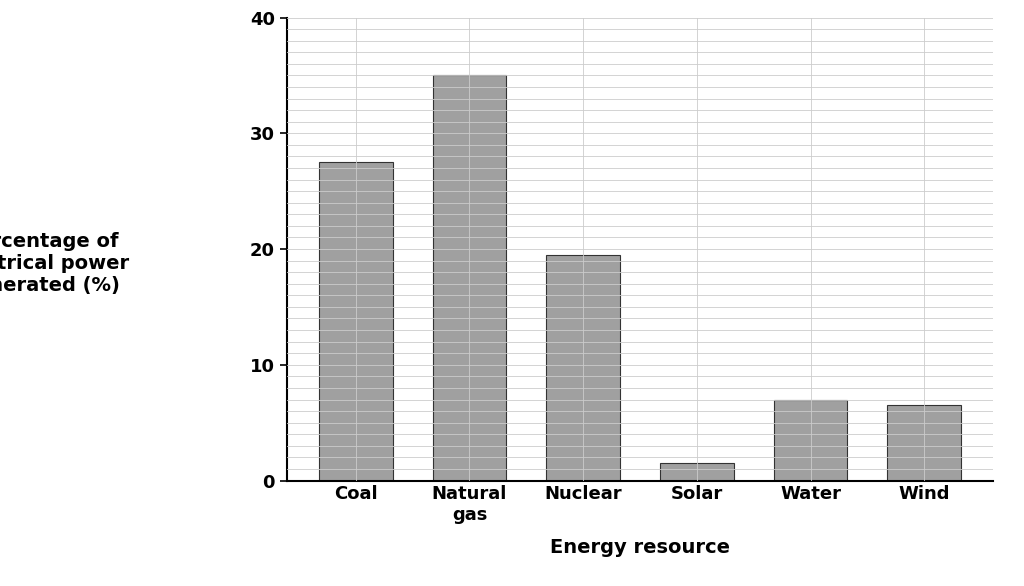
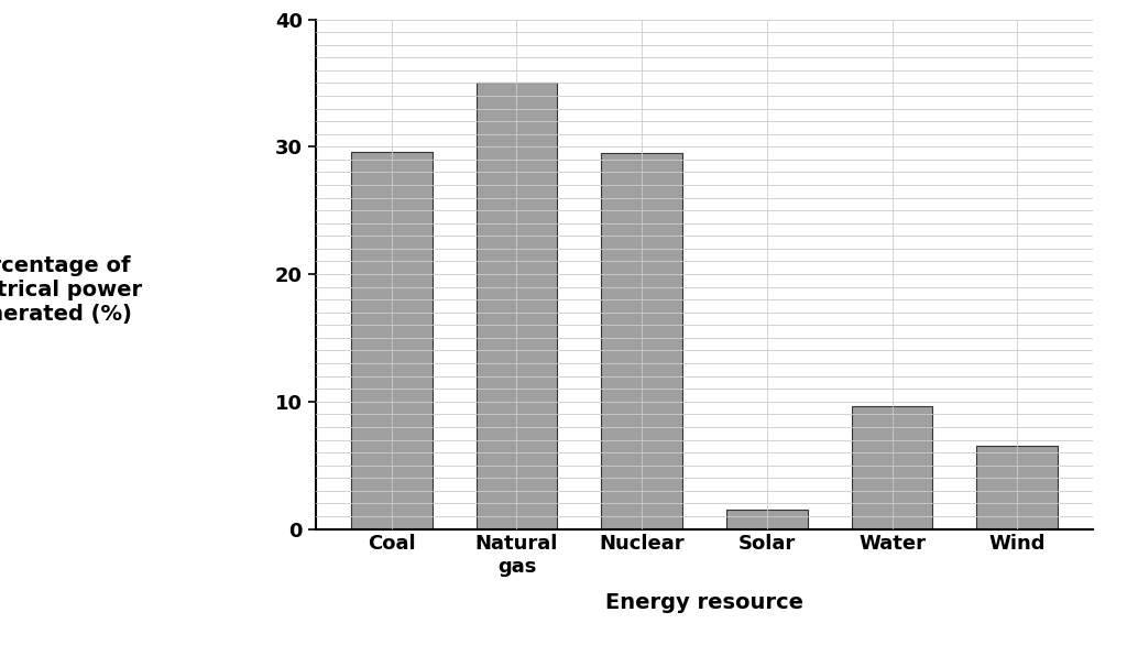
Coal: 27.5 -> 29.6
Nuclear: 19.5 -> 29.5
Water: 7.0 -> 9.6
